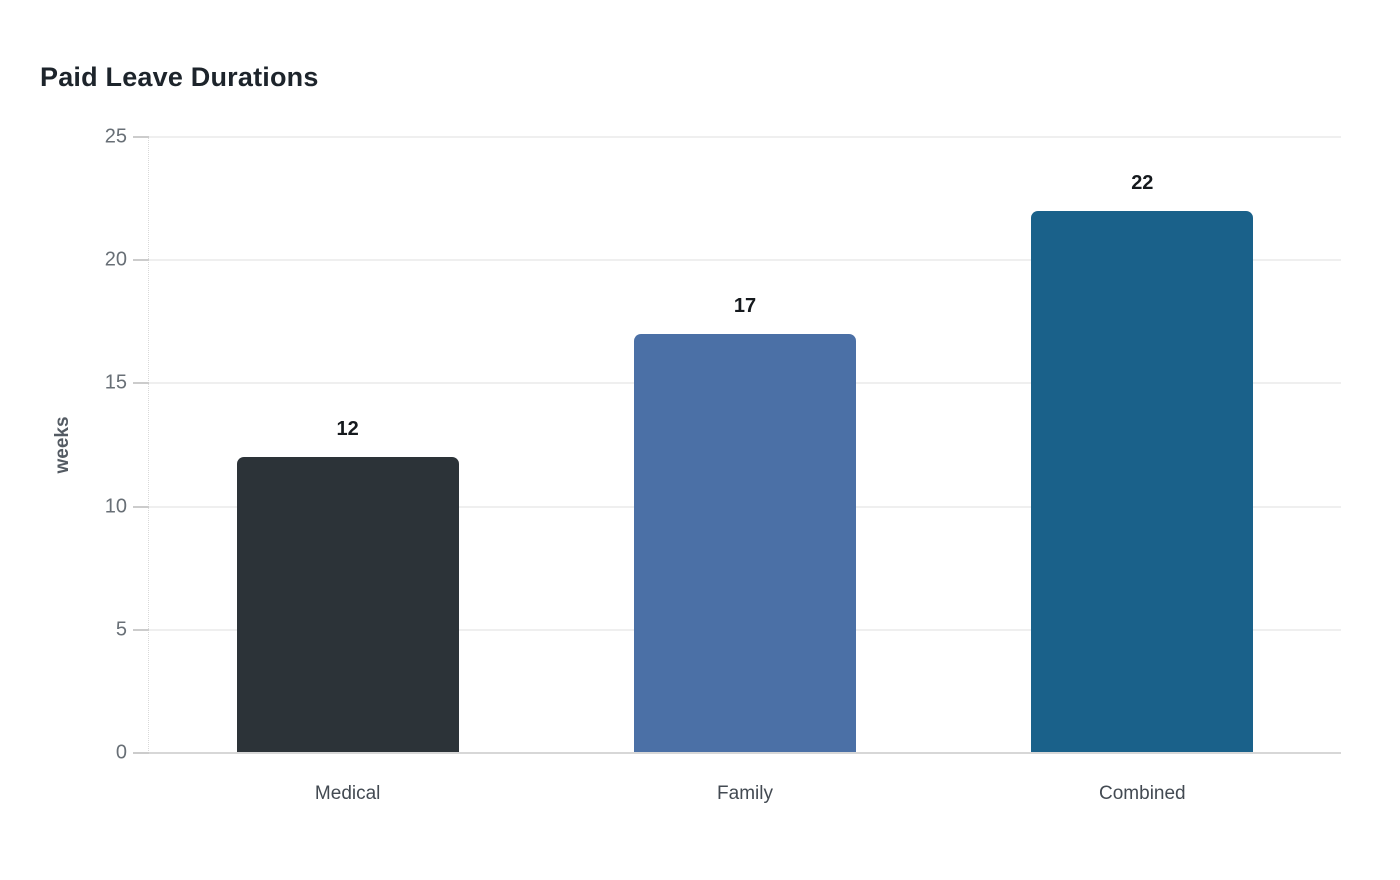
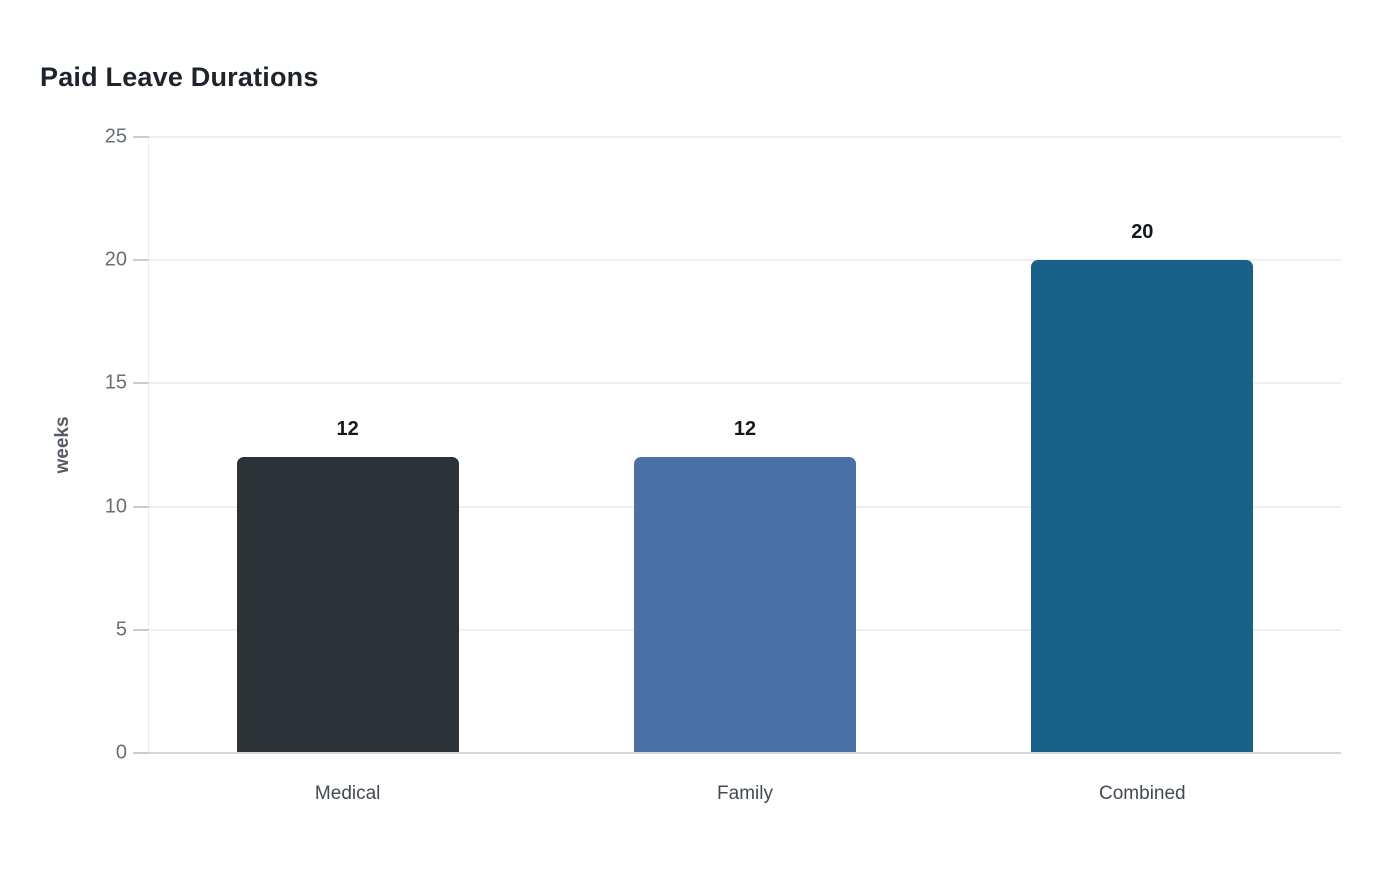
Family: 17 -> 12
Combined: 22 -> 20
